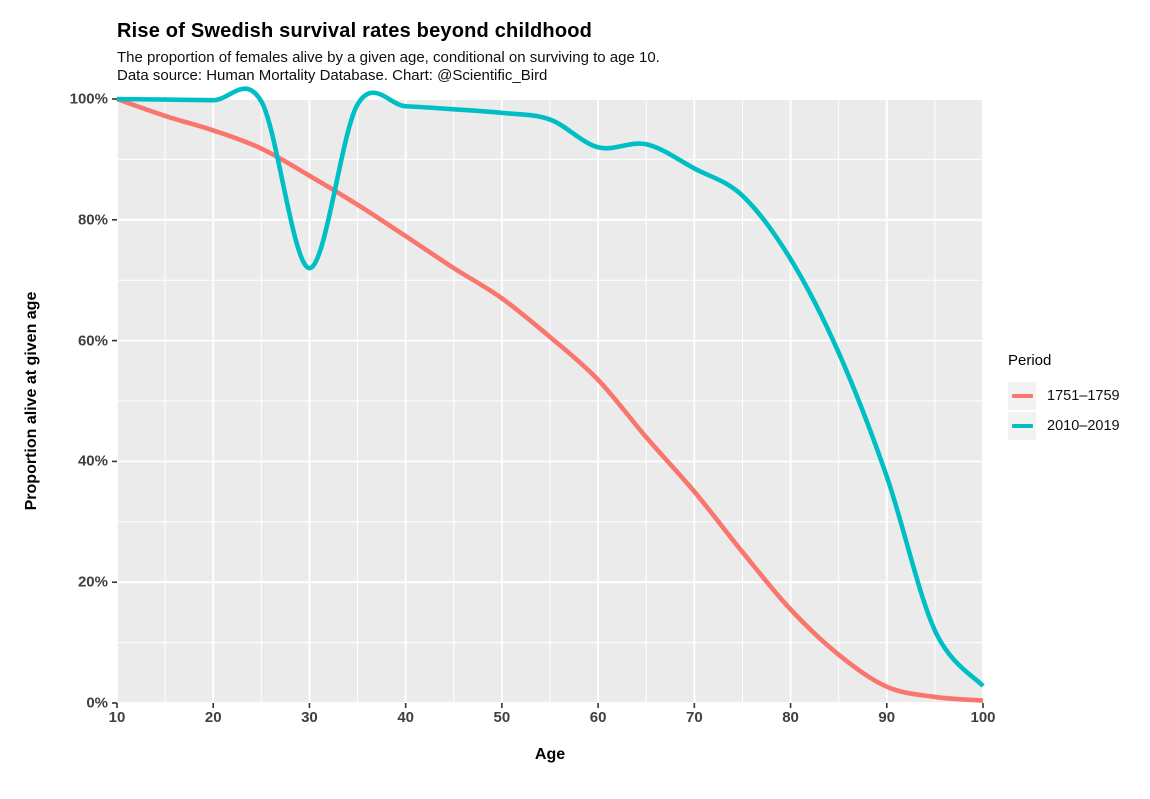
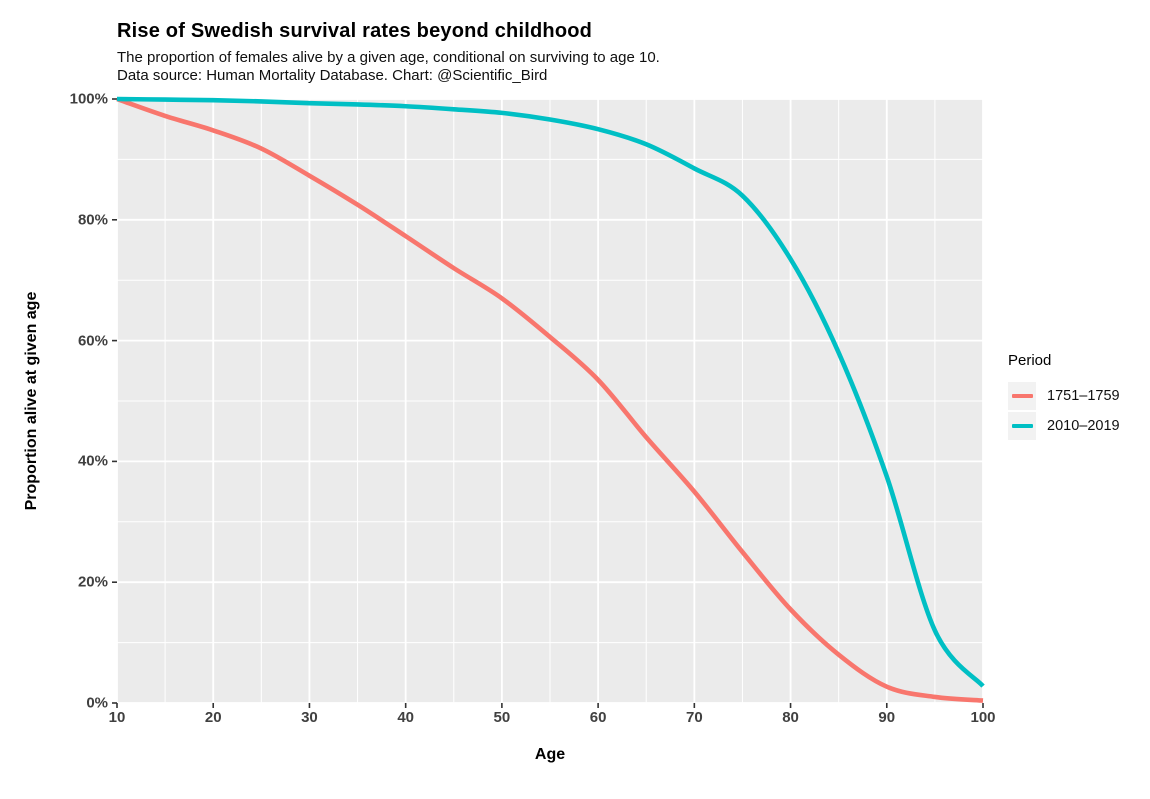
2010–2019/30: 72% -> 99%
2010–2019/60: 92% -> 95%
